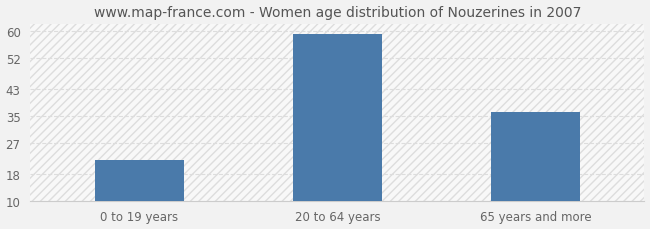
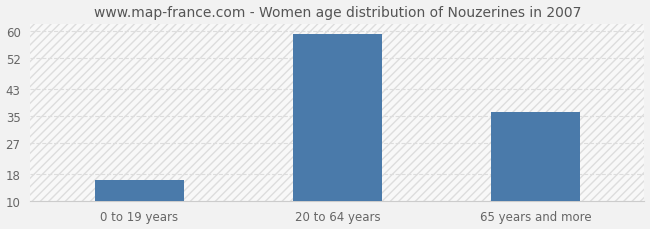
0 to 19 years: 22 -> 16
